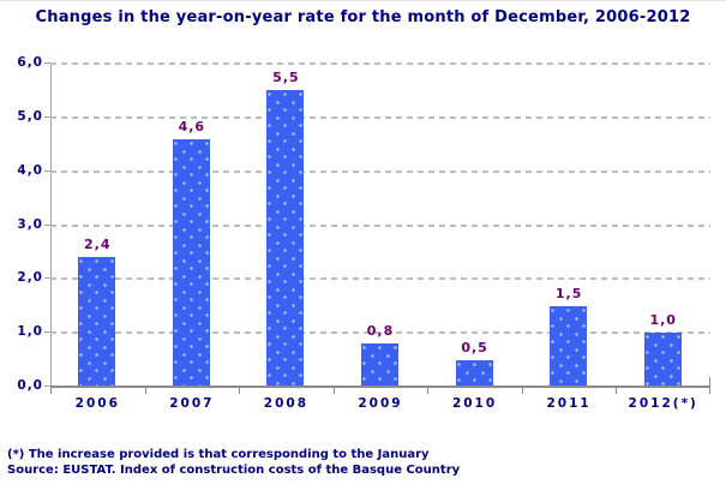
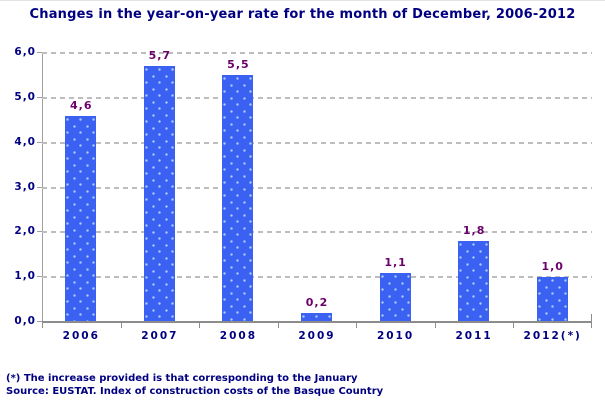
2006: 2,4 -> 4,6
2007: 4,6 -> 5,7
2009: 0,8 -> 0,2
2010: 0,5 -> 1,1
2011: 1,5 -> 1,8
